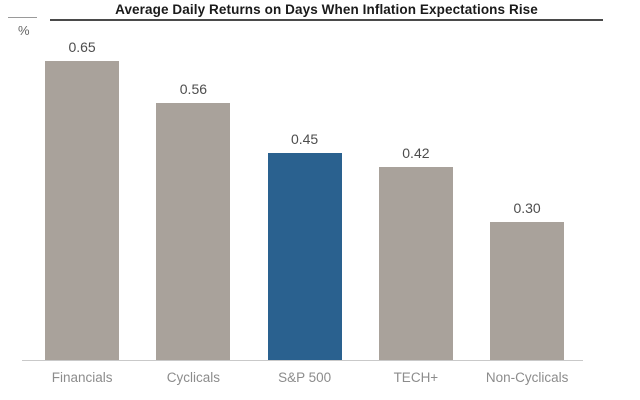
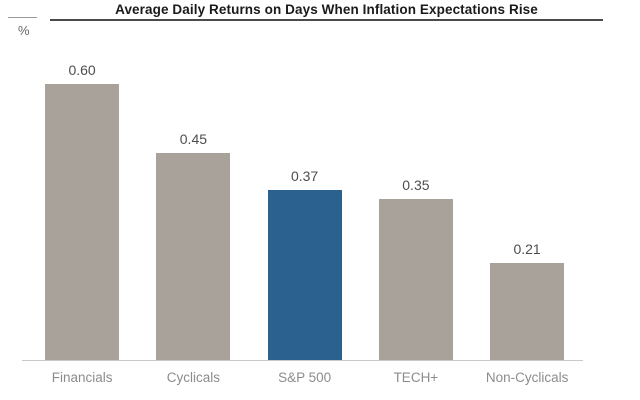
Financials: 0.65 -> 0.60
Cyclicals: 0.56 -> 0.45
S&P 500: 0.45 -> 0.37
TECH+: 0.42 -> 0.35
Non-Cyclicals: 0.30 -> 0.21
